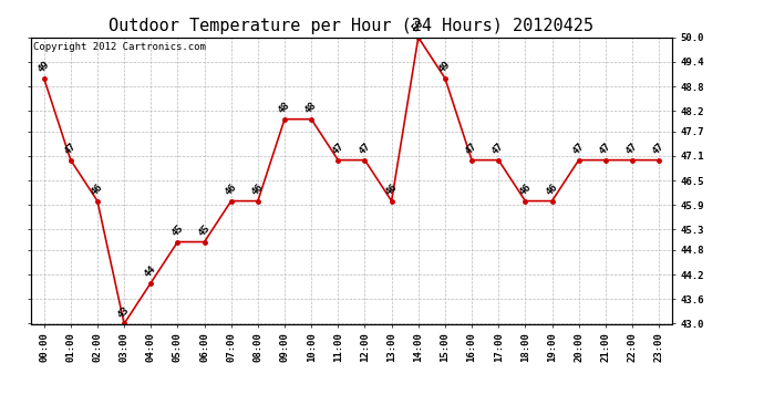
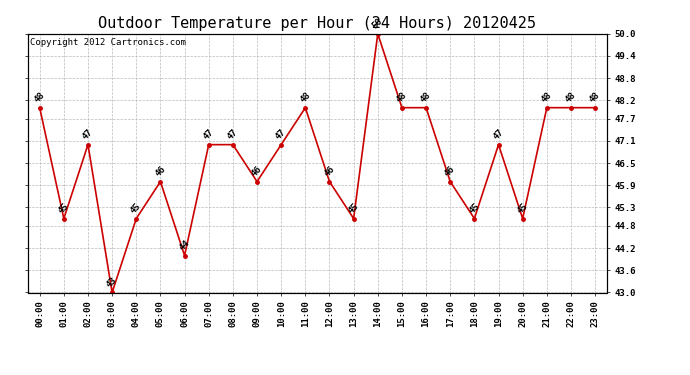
00:00: 49 -> 48
01:00: 47 -> 45
02:00: 46 -> 47
04:00: 44 -> 45
05:00: 45 -> 46
06:00: 45 -> 44
07:00: 46 -> 47
08:00: 46 -> 47
09:00: 48 -> 46
10:00: 48 -> 47
11:00: 47 -> 48
12:00: 47 -> 46
13:00: 46 -> 45
15:00: 49 -> 48
16:00: 47 -> 48
17:00: 47 -> 46
18:00: 46 -> 45
19:00: 46 -> 47
20:00: 47 -> 45
21:00: 47 -> 48
22:00: 47 -> 48
23:00: 47 -> 48
